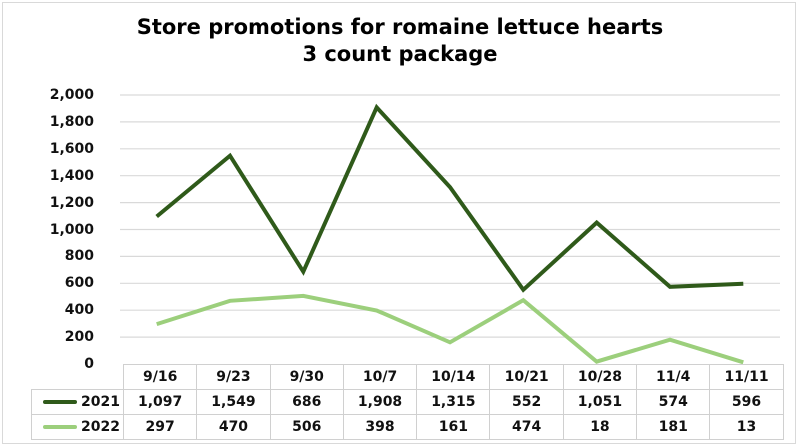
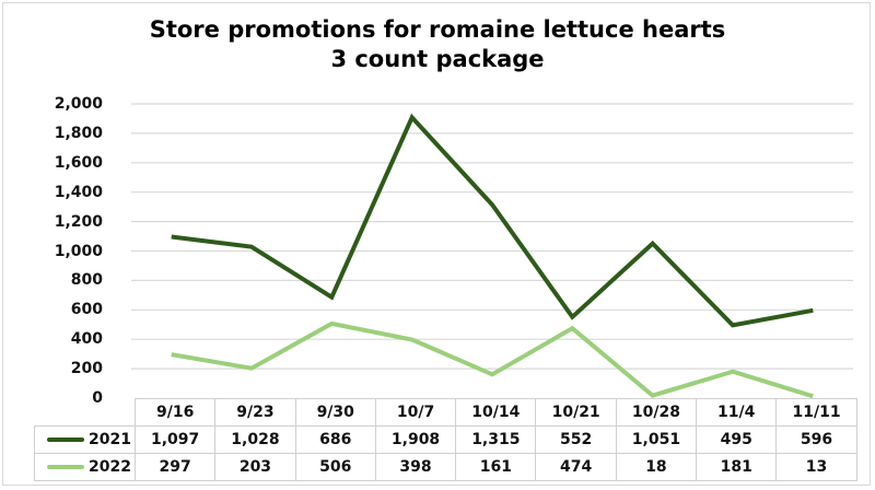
2021/9/23: 1,549 -> 1,028
2022/9/23: 470 -> 203
2021/11/4: 574 -> 495
